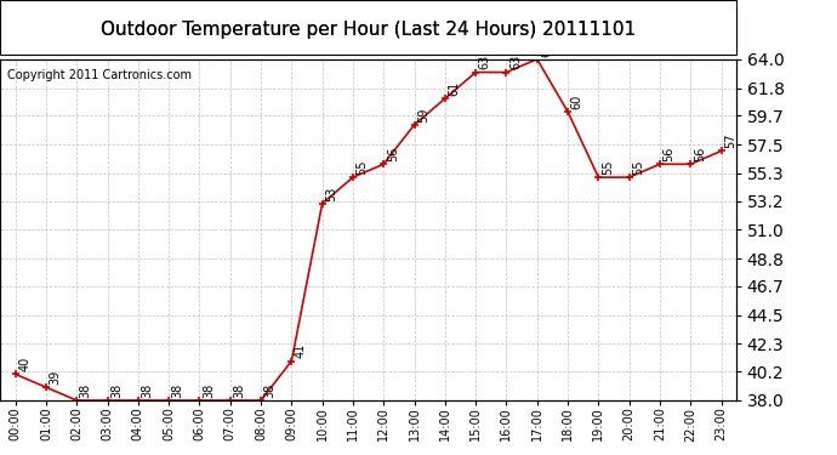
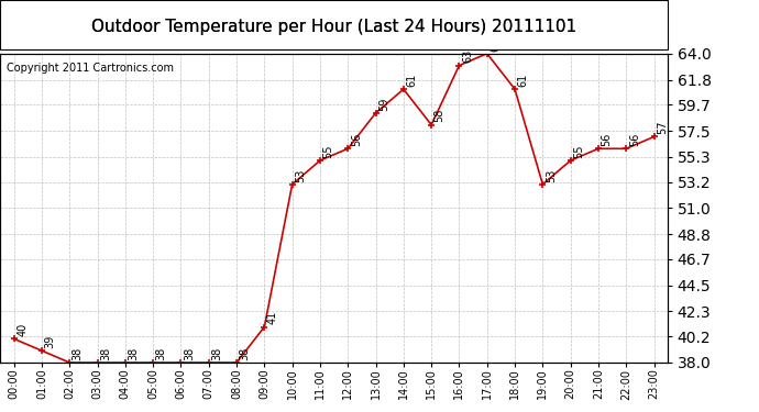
15:00: 63 -> 58
18:00: 60 -> 61
19:00: 55 -> 53
